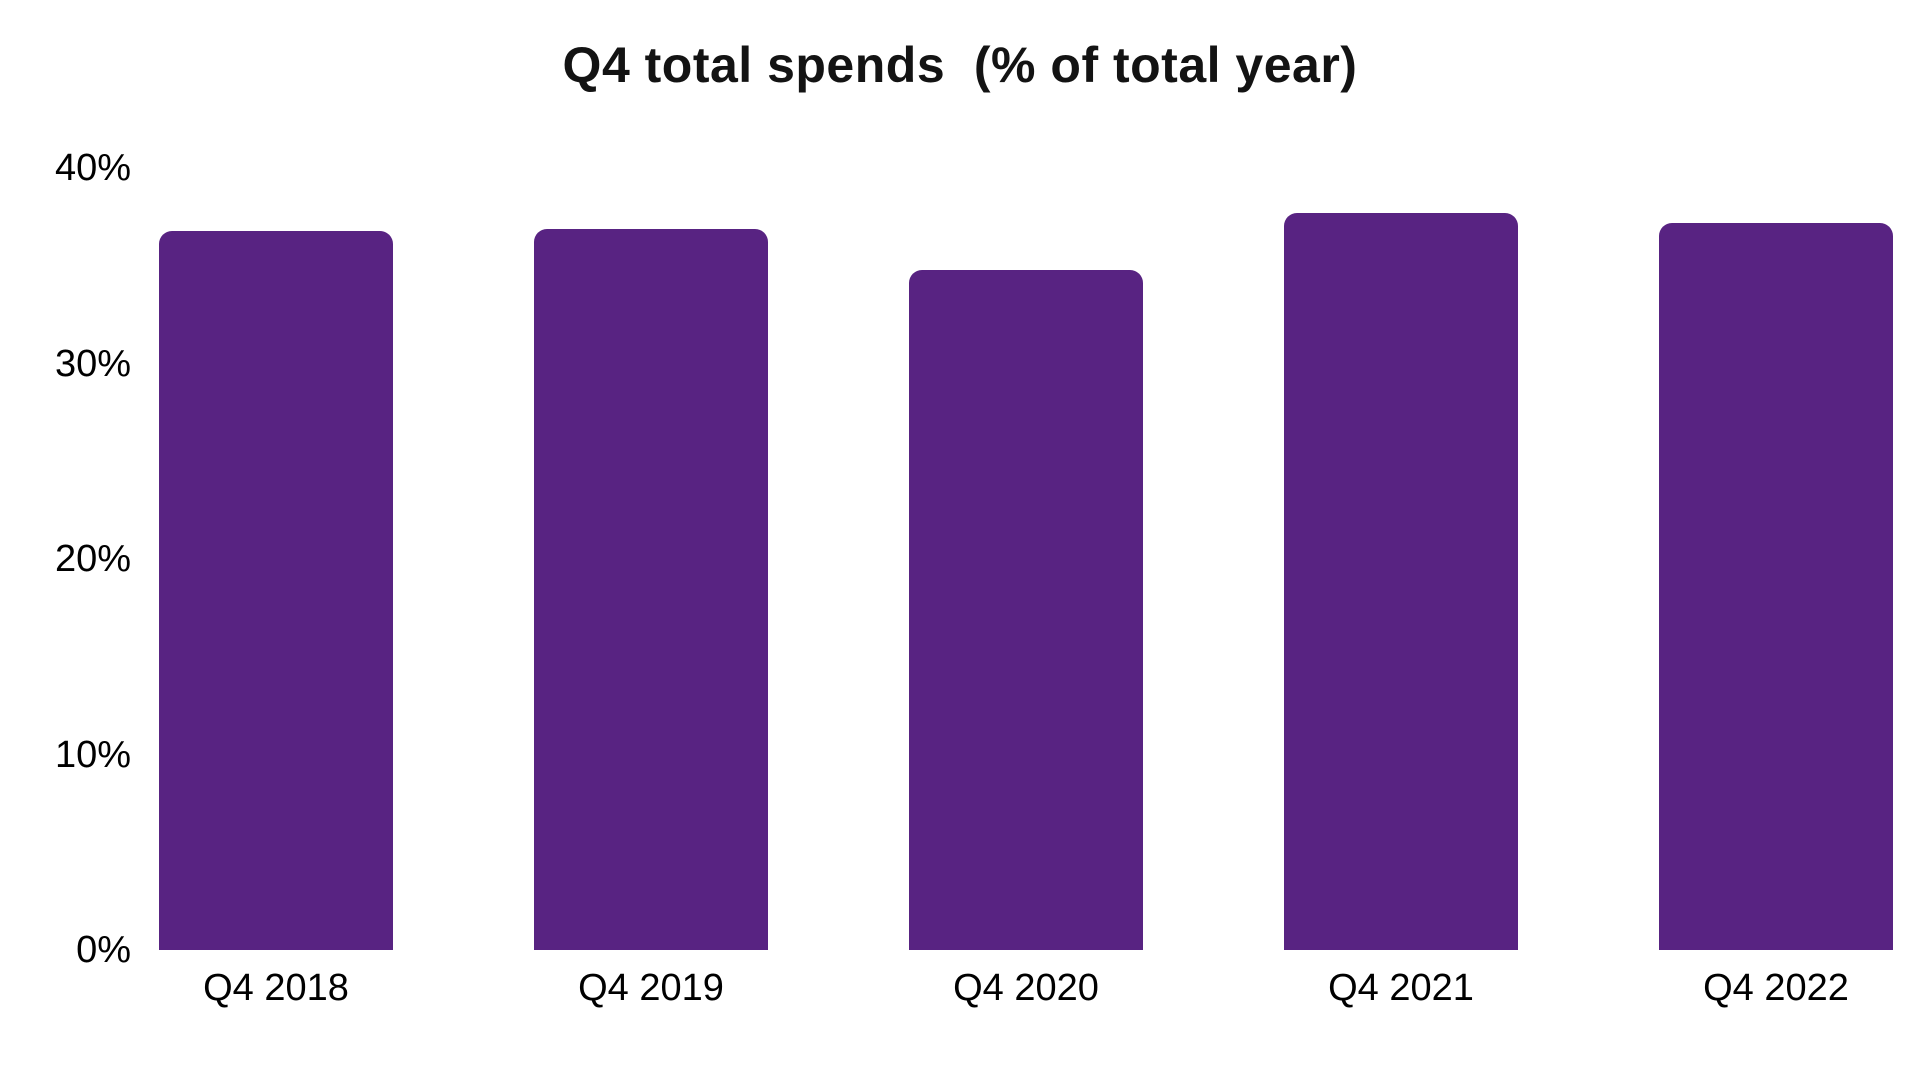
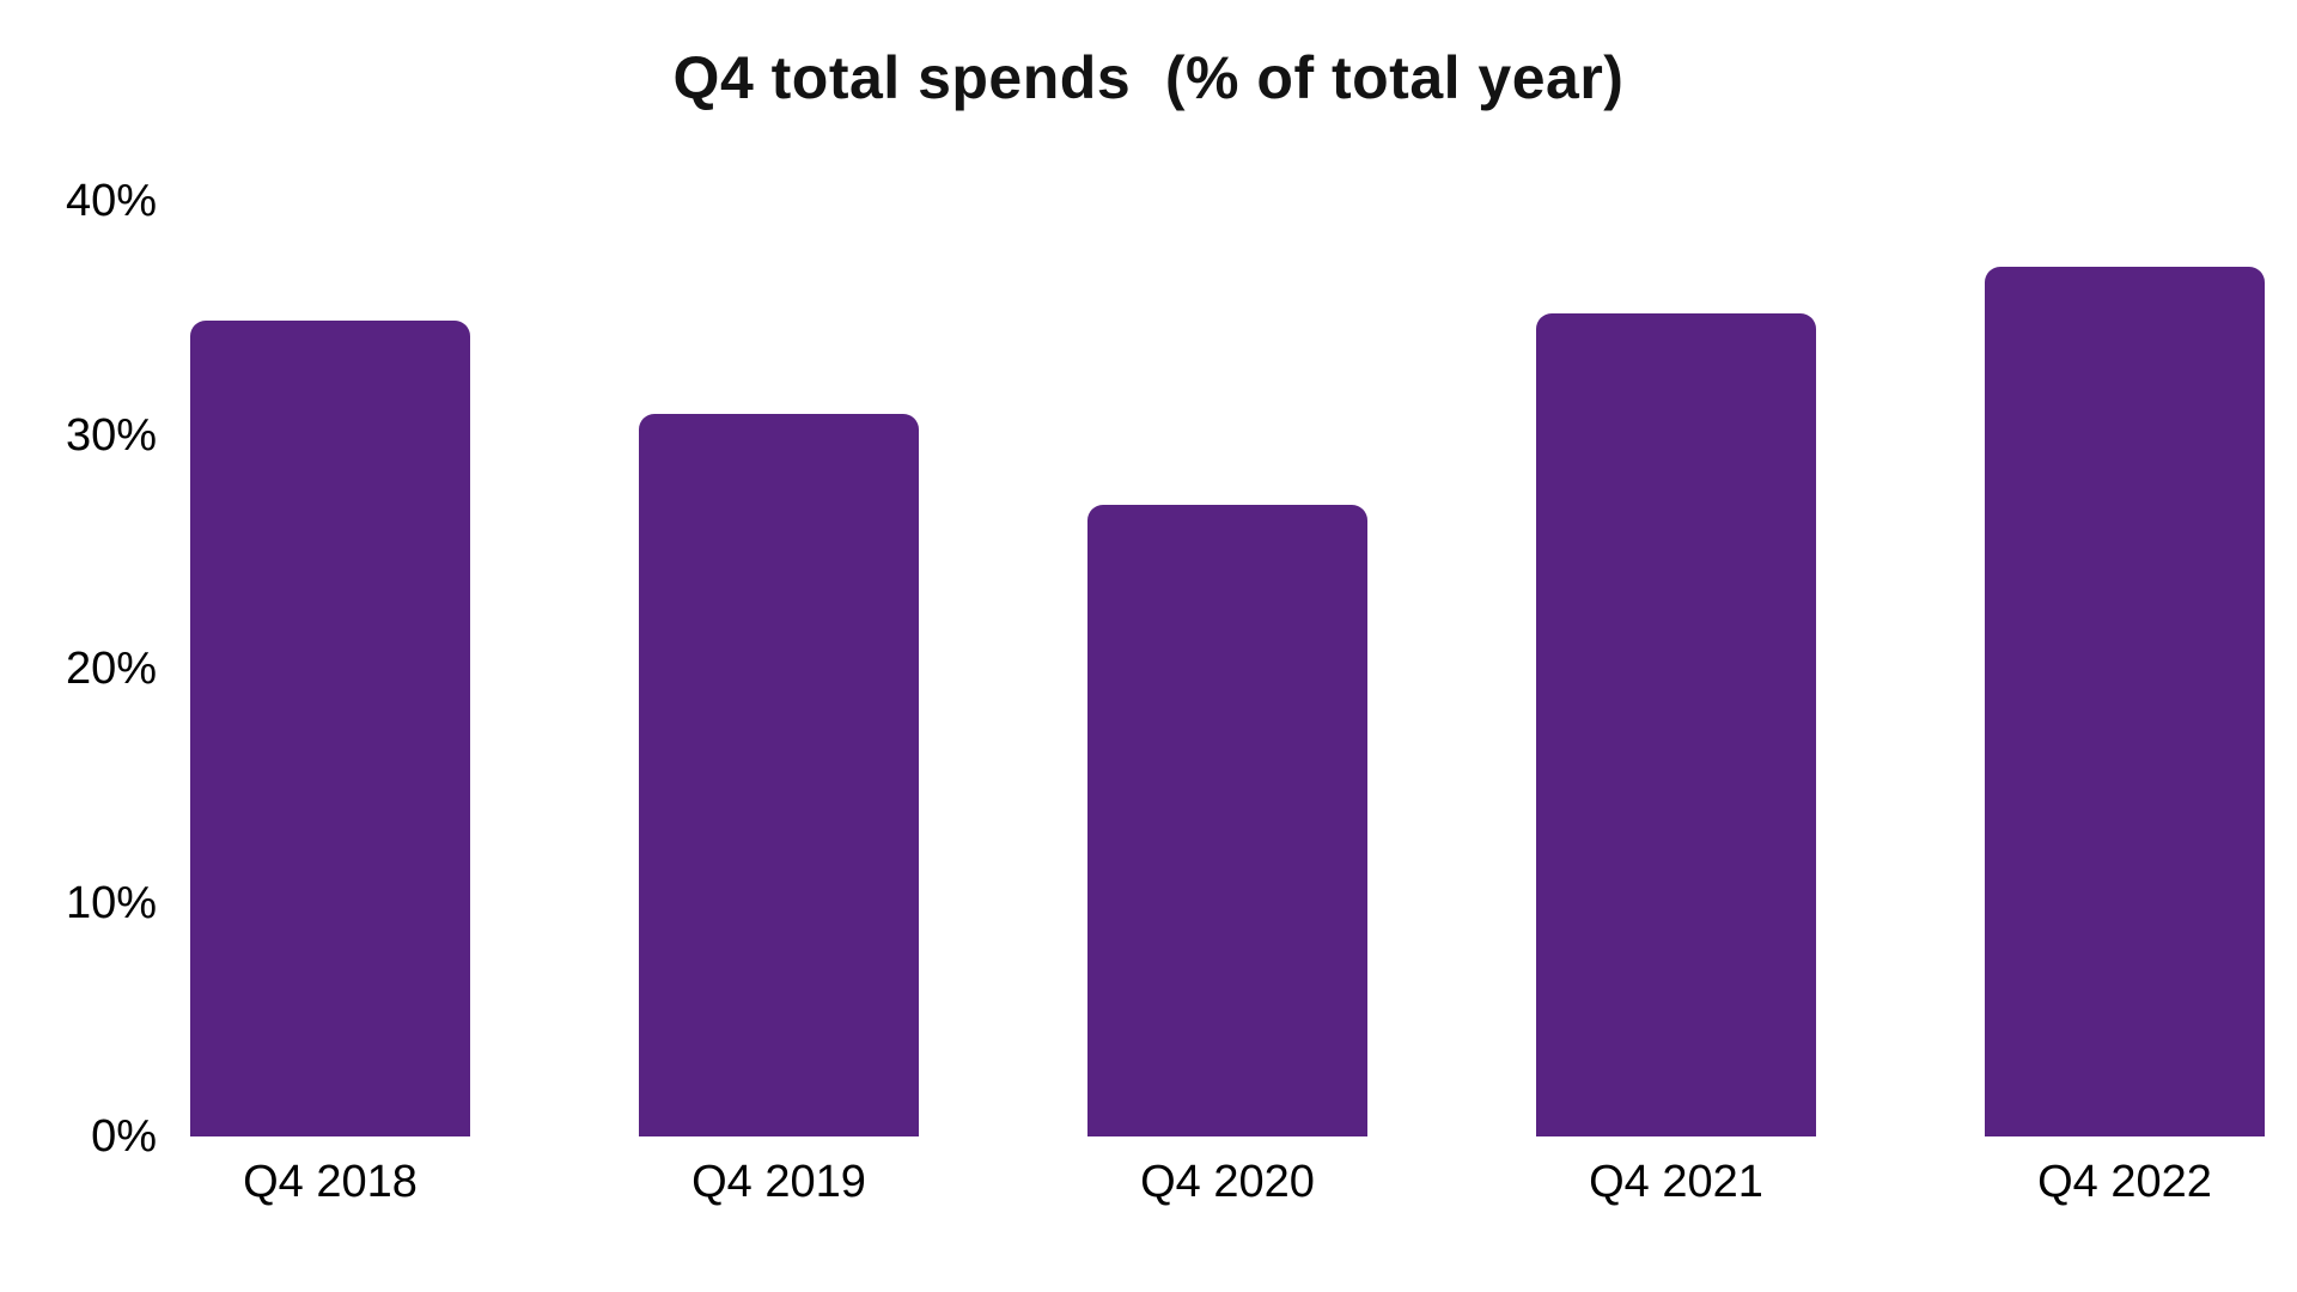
Q4 2018: 36.8% -> 34.9%
Q4 2019: 36.9% -> 30.9%
Q4 2020: 34.8% -> 27.0%
Q4 2021: 37.7% -> 35.2%
